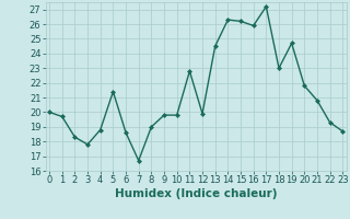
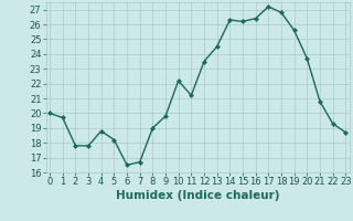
2: 18.3 -> 17.8
5: 21.4 -> 18.2
6: 18.6 -> 16.5
10: 19.8 -> 22.2
11: 22.8 -> 21.2
12: 19.9 -> 23.5
16: 25.9 -> 26.4
18: 23.0 -> 26.8
19: 24.7 -> 25.6
20: 21.8 -> 23.7
